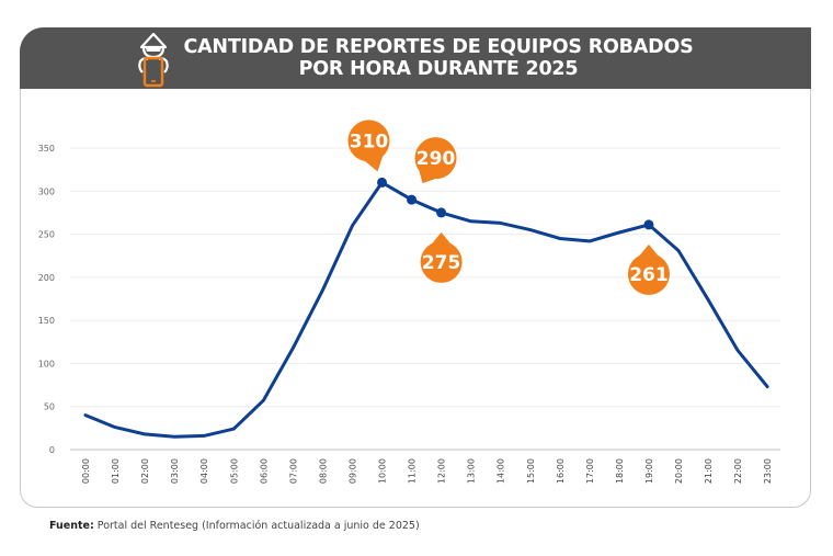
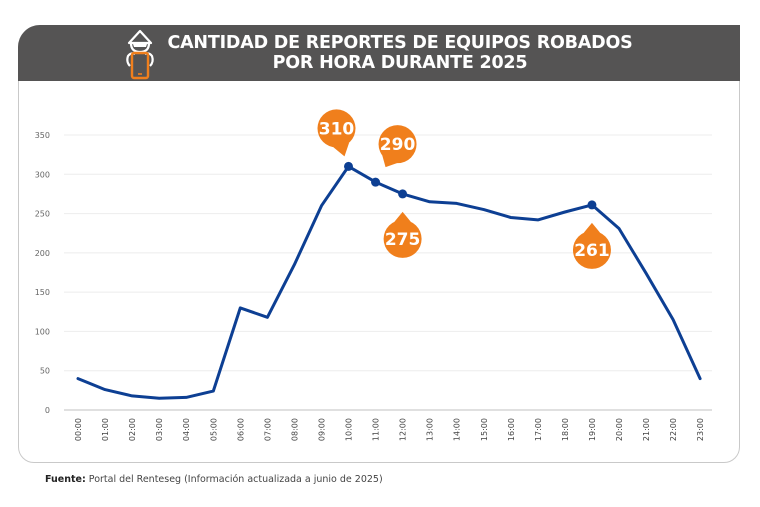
06:00: 60 -> 130
23:00: 70 -> 40
